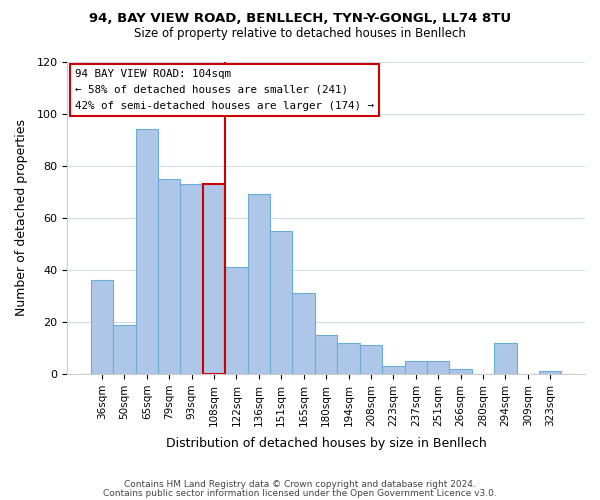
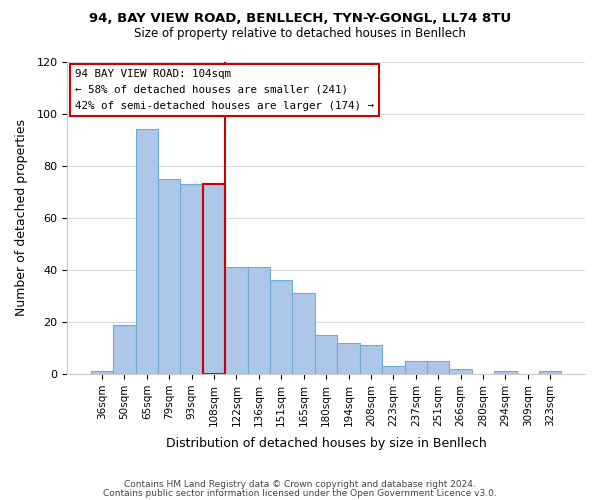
36sqm: 36 -> 1
136sqm: 69 -> 41
151sqm: 55 -> 36
294sqm: 12 -> 1
